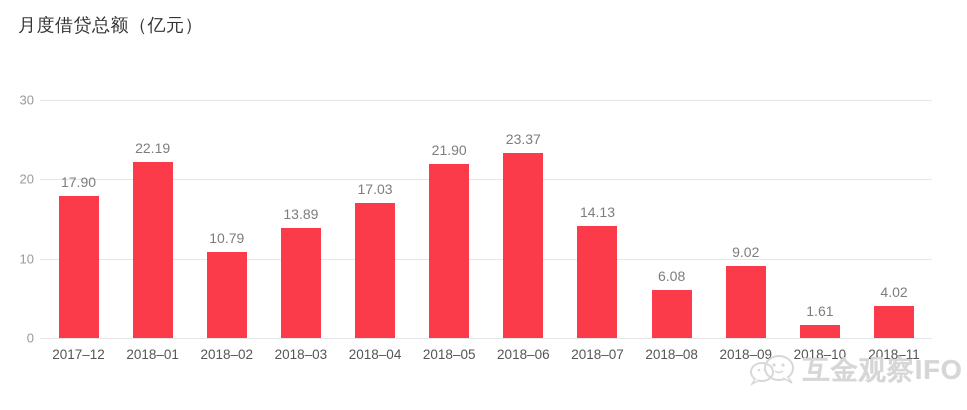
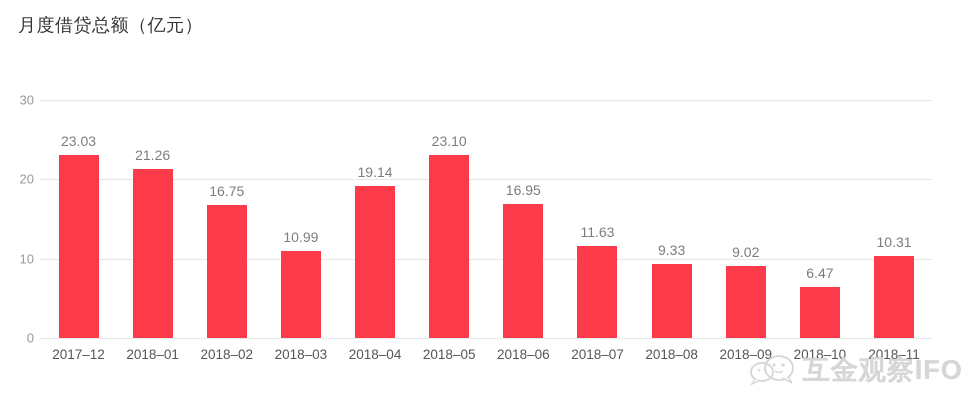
2017–12: 17.90 -> 23.03
2018–01: 22.19 -> 21.26
2018–02: 10.79 -> 16.75
2018–03: 13.89 -> 10.99
2018–04: 17.03 -> 19.14
2018–05: 21.90 -> 23.10
2018–06: 23.37 -> 16.95
2018–07: 14.13 -> 11.63
2018–08: 6.08 -> 9.33
2018–10: 1.61 -> 6.47
2018–11: 4.02 -> 10.31
